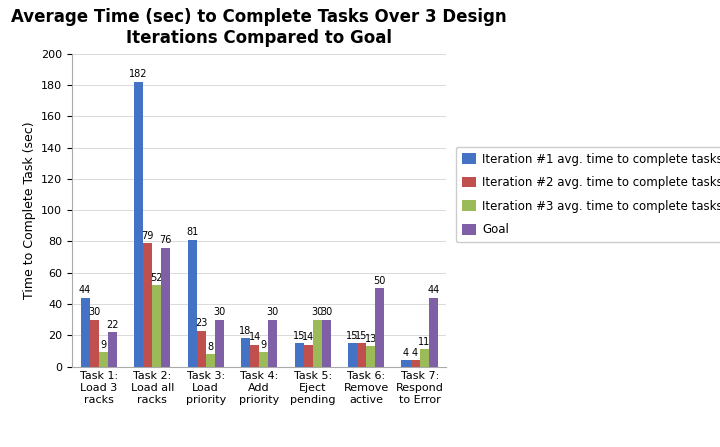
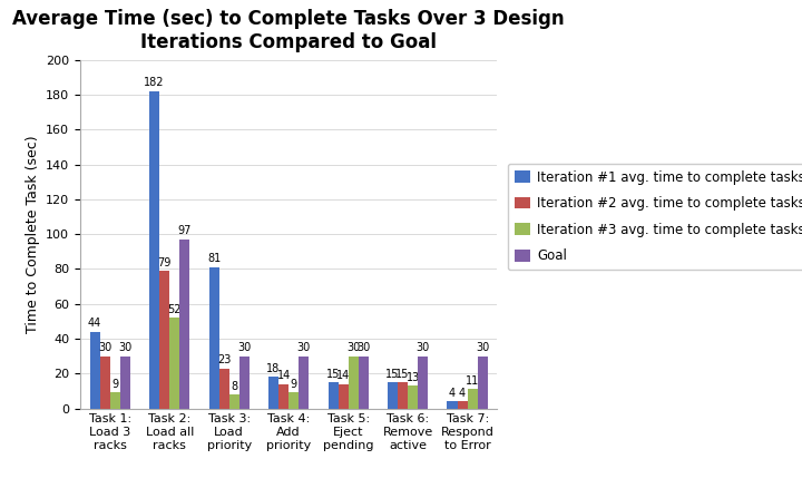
Goal/Task 1: Load 3 racks: 22 -> 30
Goal/Task 2: Load all racks: 76 -> 97
Goal/Task 6: Remove active: 50 -> 30
Goal/Task 7: Respond to Error: 44 -> 30
